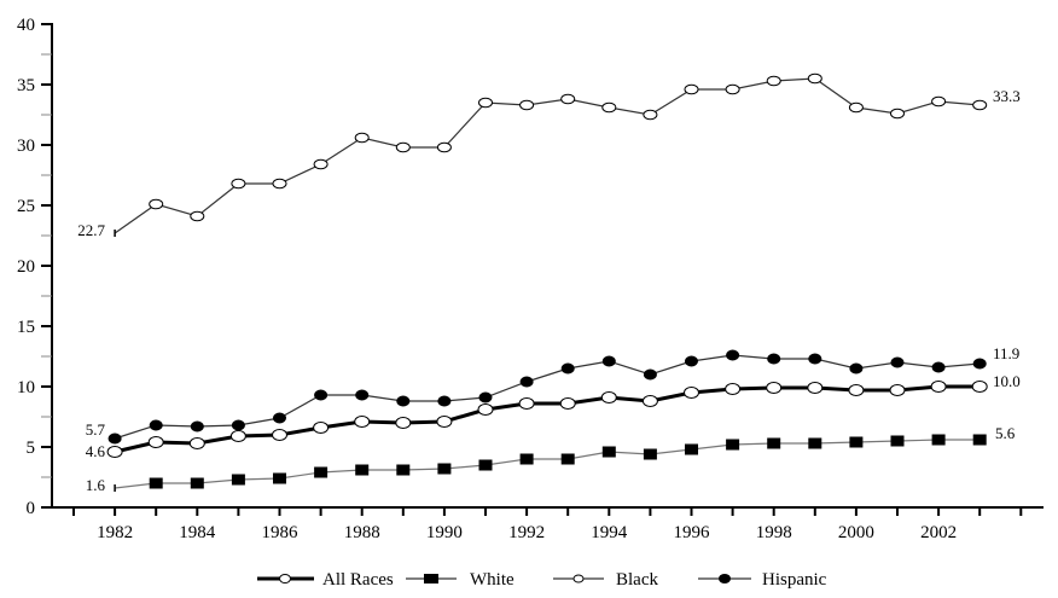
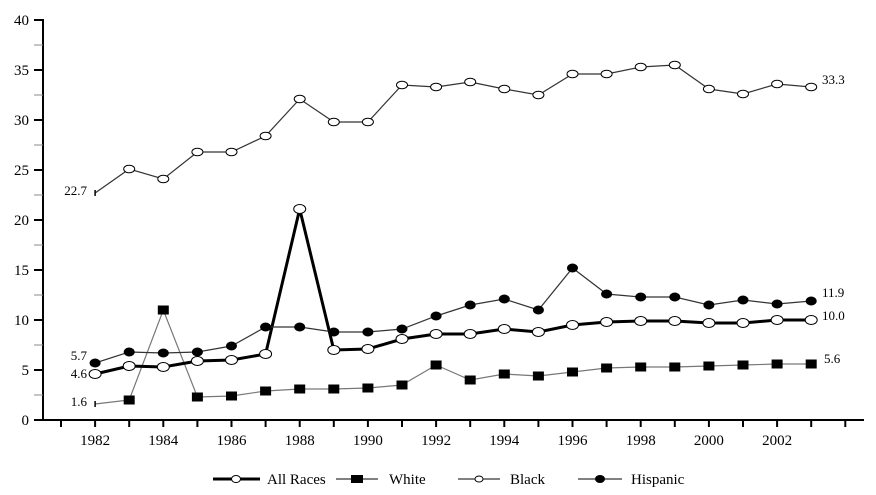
White/1984: 2.0 -> 11.0
All Races/1988: 7.1 -> 21.1
Black/1988: 30.6 -> 32.1
White/1992: 4.0 -> 5.5
Hispanic/1996: 12.1 -> 15.2
